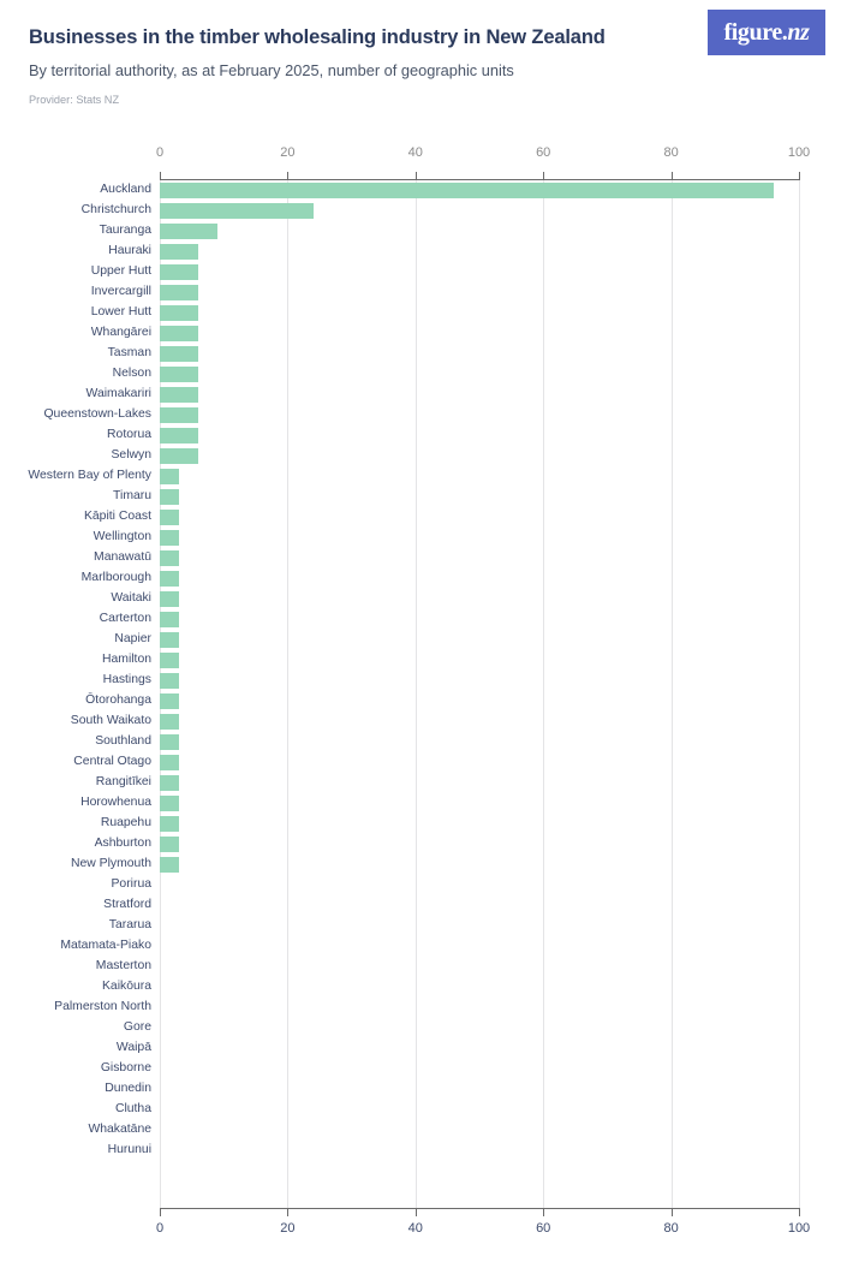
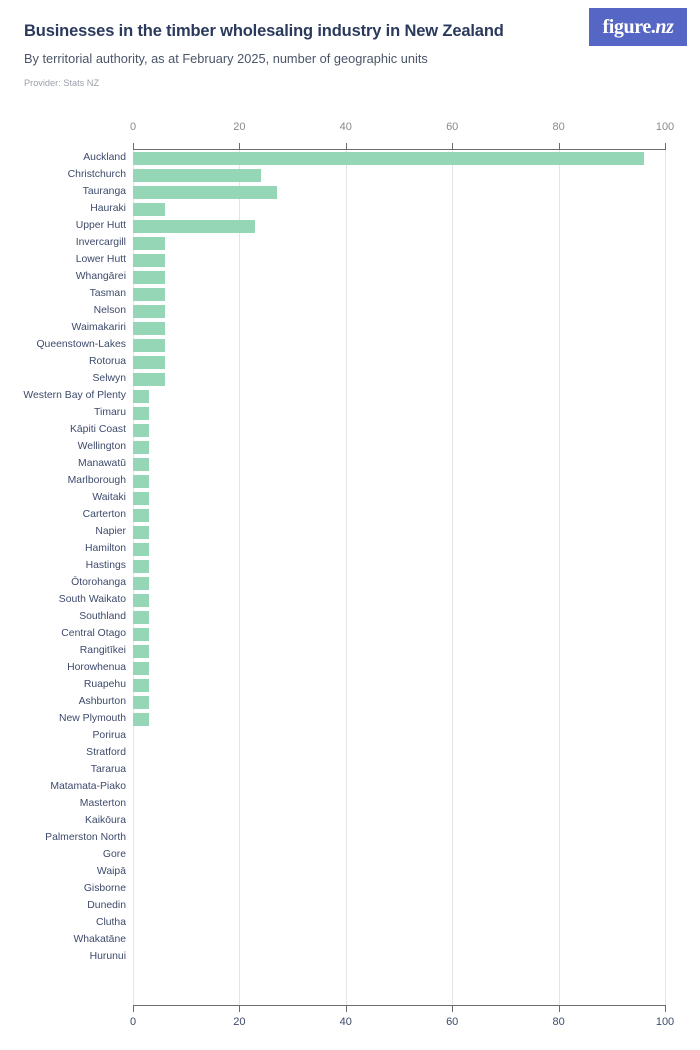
Tauranga: 9 -> 27
Upper Hutt: 6 -> 23
